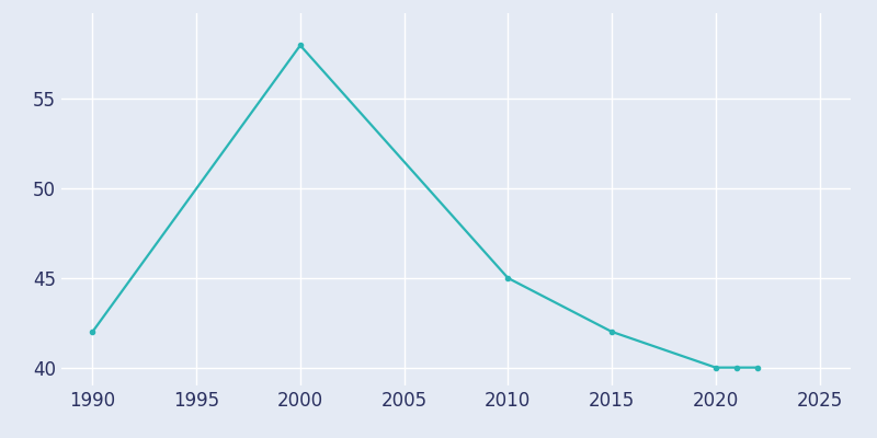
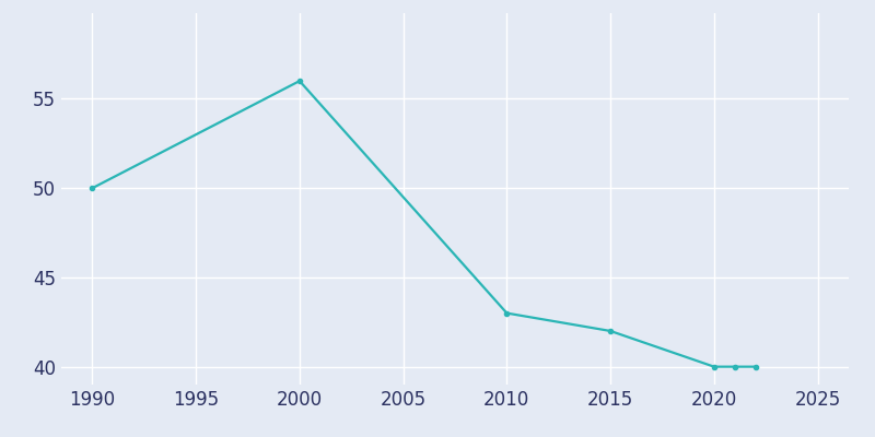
1990: 42 -> 50
2000: 58 -> 56
2010: 45 -> 43
